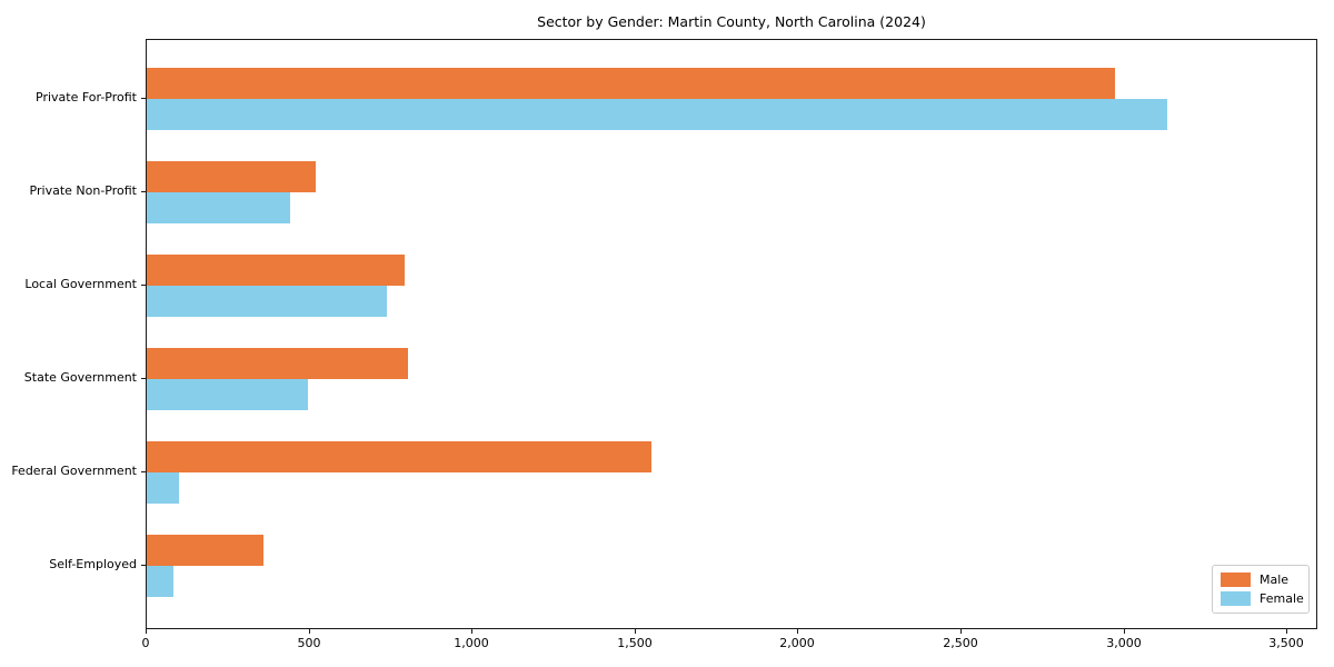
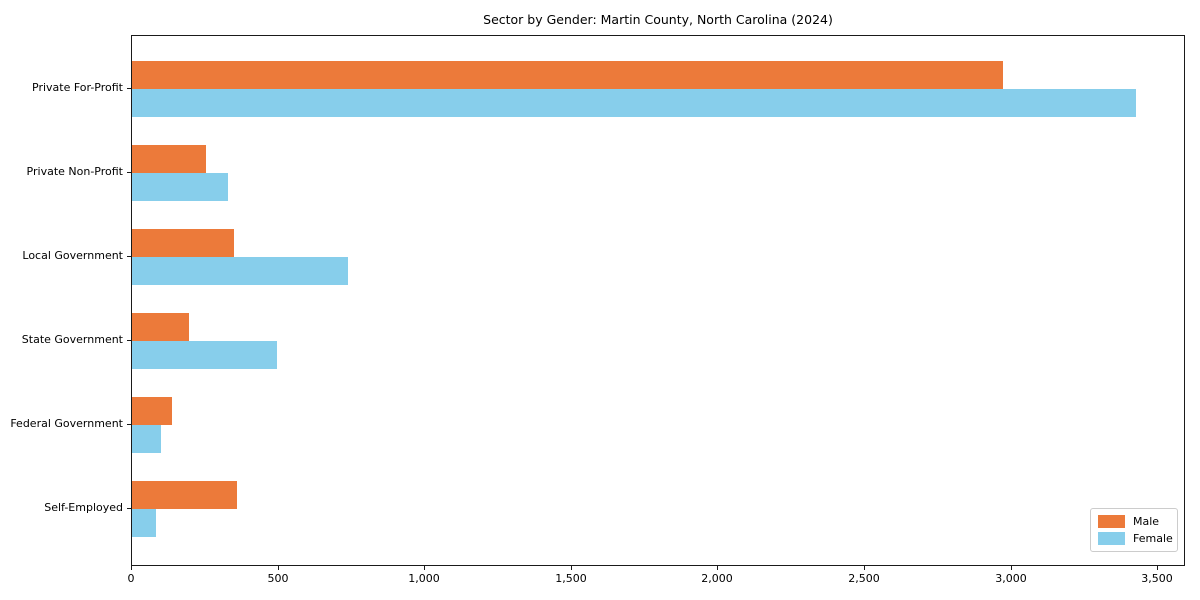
Female/Private For-Profit: 3130 -> 3420
Male/Private Non-Profit: 520 -> 250
Female/Private Non-Profit: 440 -> 330
Male/Local Government: 790 -> 350
Male/State Government: 800 -> 200
Male/Federal Government: 1550 -> 140
